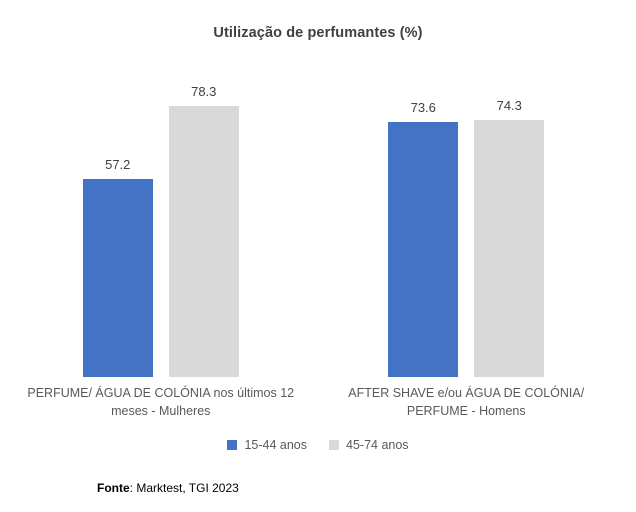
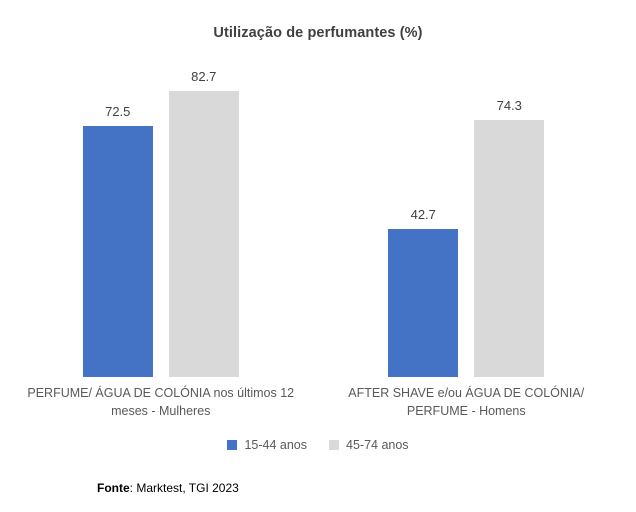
15-44 anos/PERFUME/ ÁGUA DE COLÓNIA nos últimos 12 meses - Mulheres: 57.2 -> 72.5
45-74 anos/PERFUME/ ÁGUA DE COLÓNIA nos últimos 12 meses - Mulheres: 78.3 -> 82.7
15-44 anos/AFTER SHAVE e/ou ÁGUA DE COLÓNIA/ PERFUME - Homens: 73.6 -> 42.7
